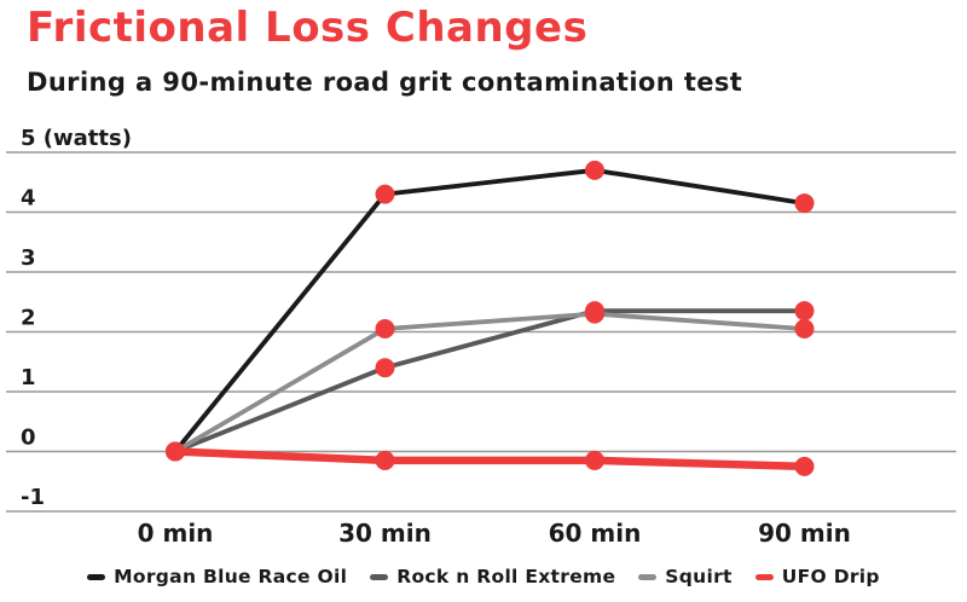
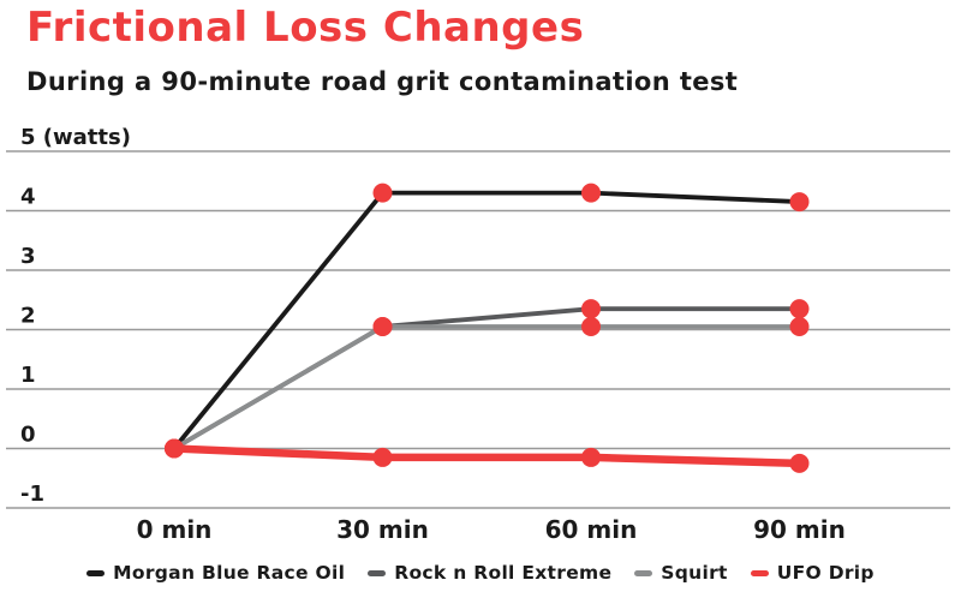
Rock n Roll Extreme/30 min: 1.4 -> 2.0
Morgan Blue Race Oil/60 min: 4.7 -> 4.3
Squirt/60 min: 2.3 -> 2.0
